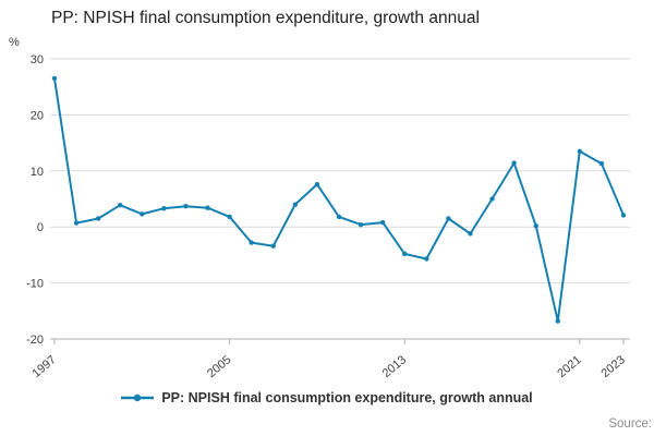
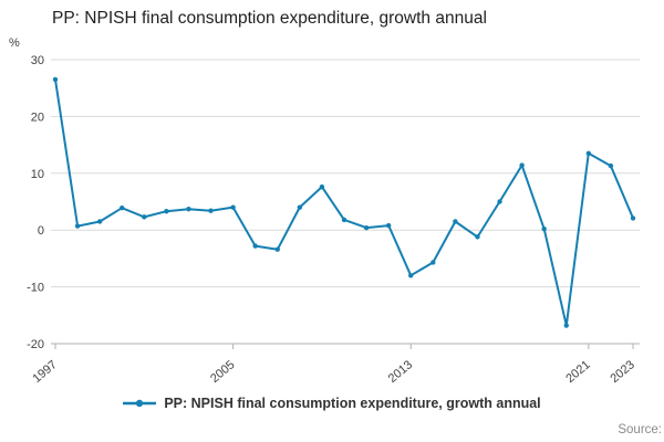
2005: 2 -> 4
2013: -5 -> -8
